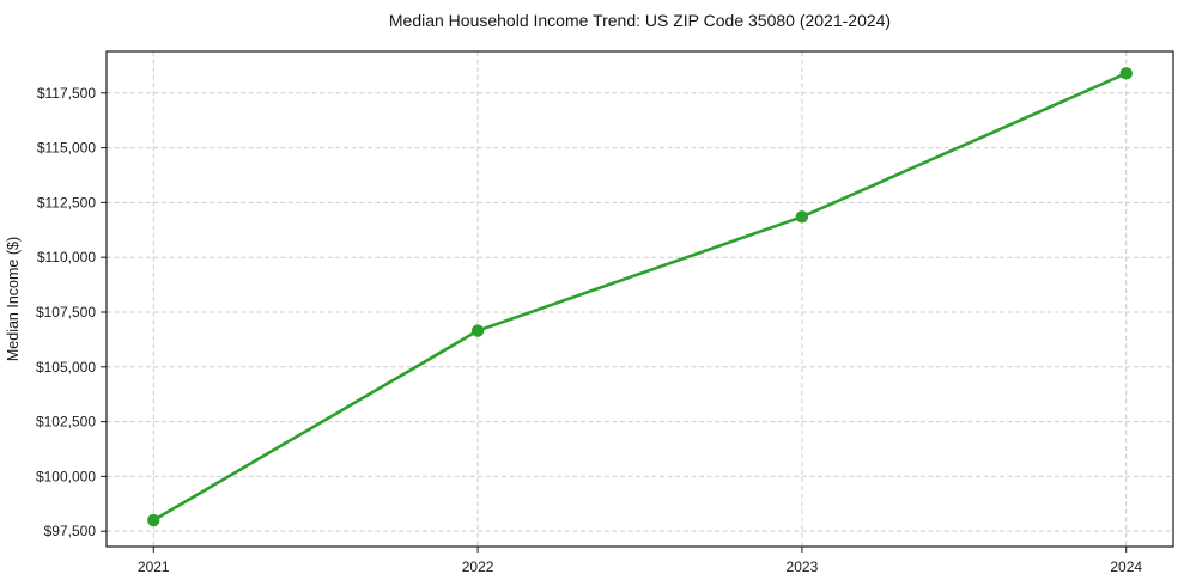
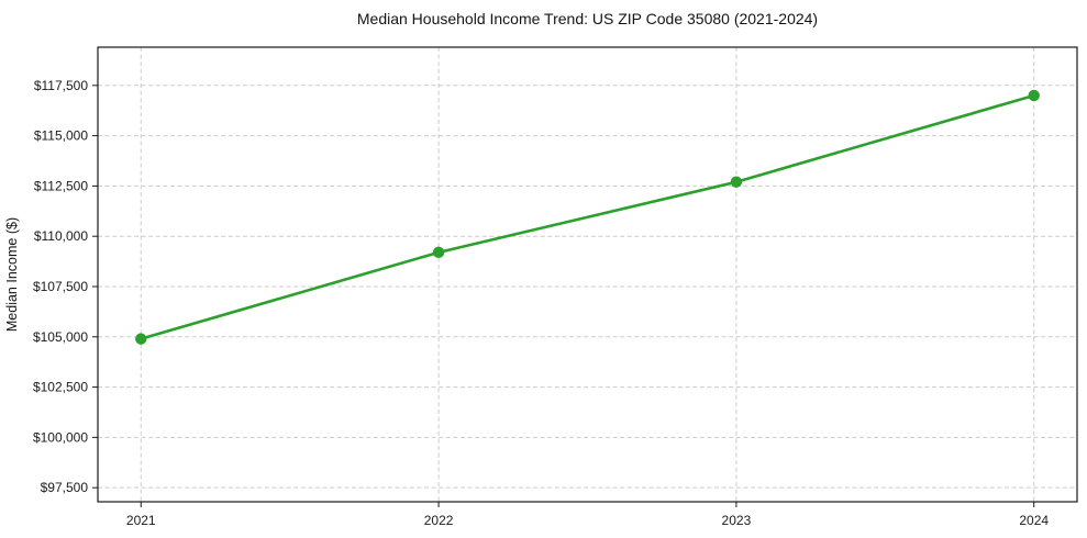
2021: $98000 -> $104900
2022: $106600 -> $109200
2023: $111800 -> $112700
2024: $118400 -> $117000
